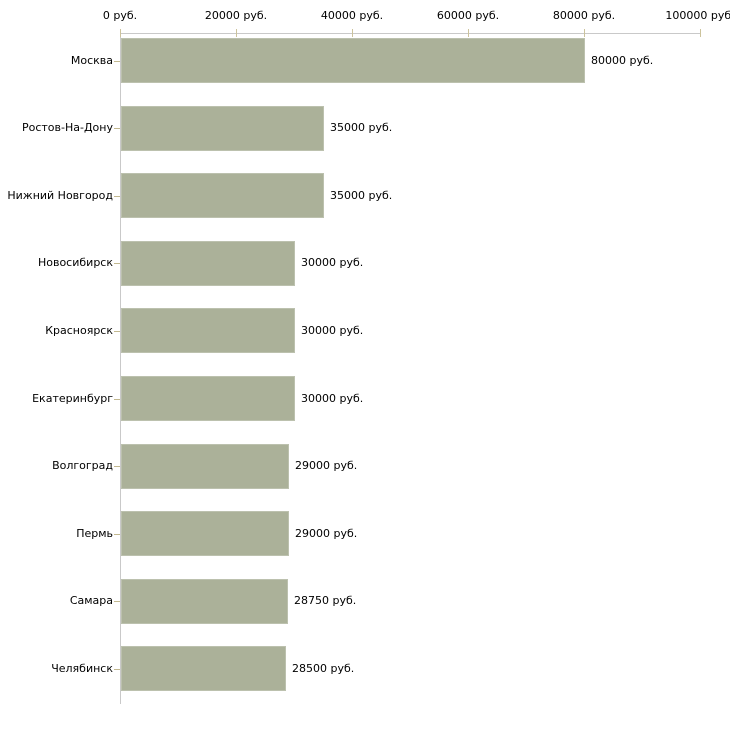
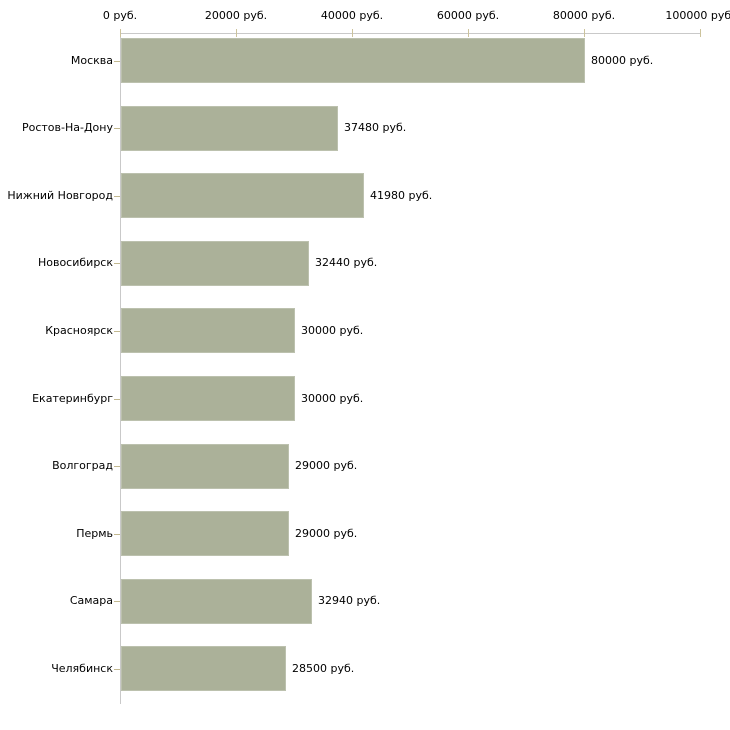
Ростов-На-Дону: 35000 -> 37480
Нижний Новгород: 35000 -> 41980
Новосибирск: 30000 -> 32440
Самара: 28750 -> 32940
